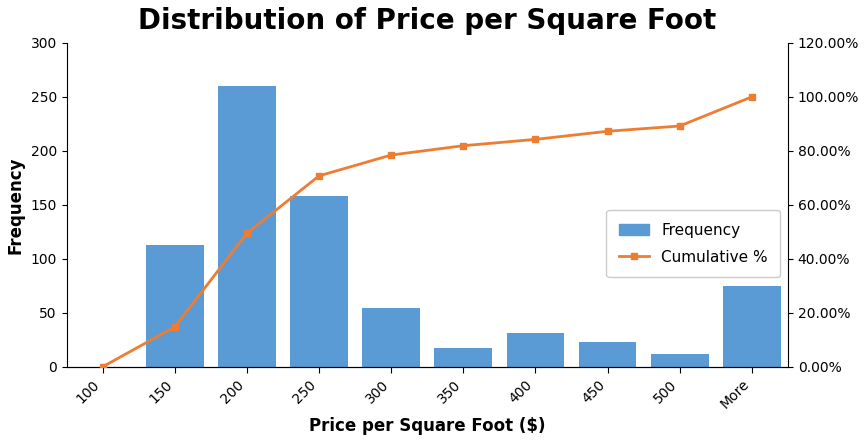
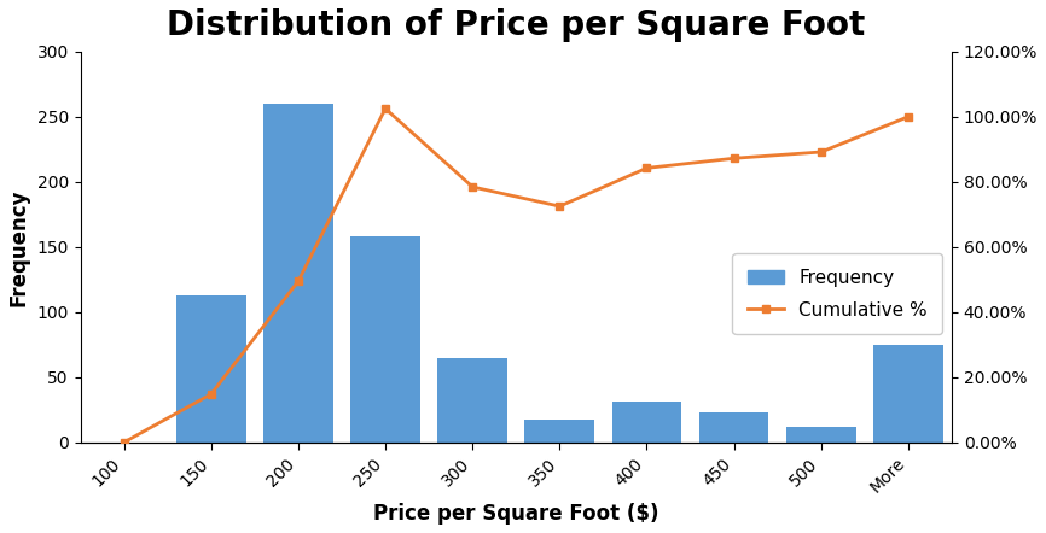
Cumulative %/250: 70.7% -> 102.5%
Frequency/300: 54 -> 65
Cumulative %/350: 81.9% -> 72.5%
